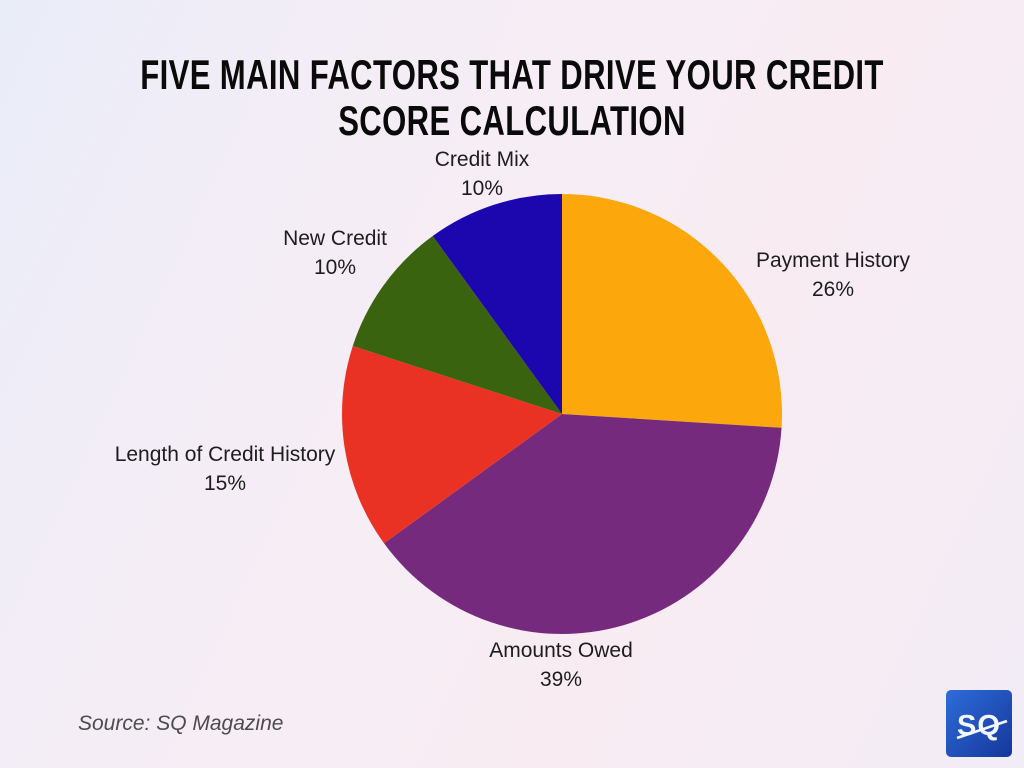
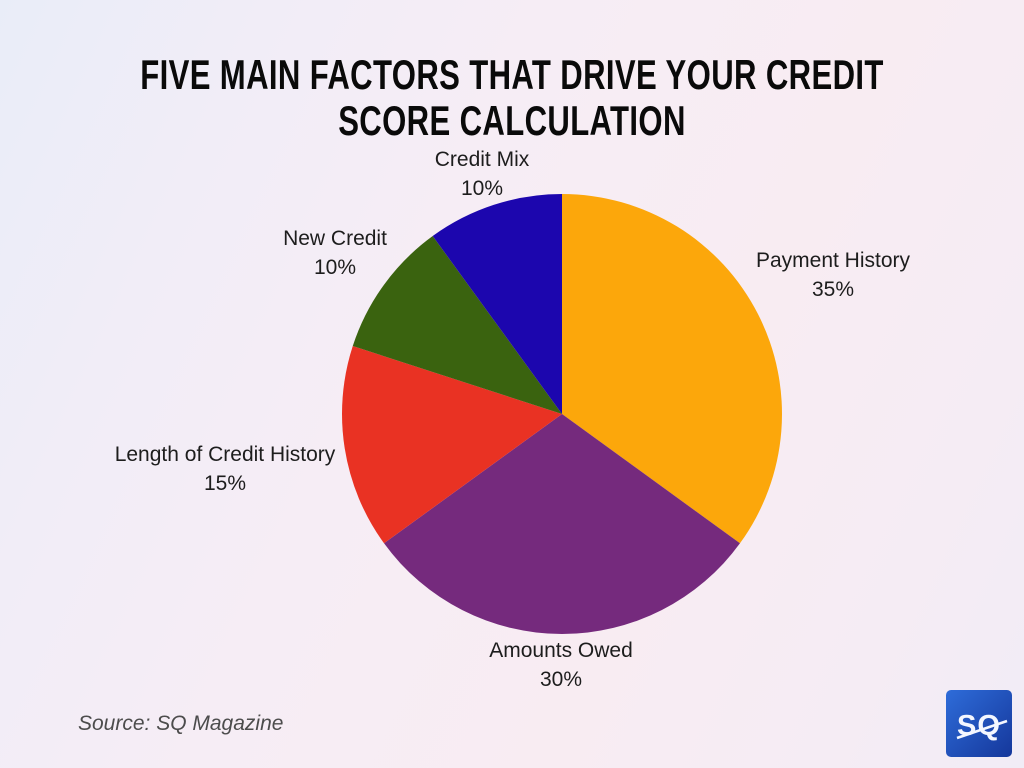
Payment History: 26% -> 35%
Amounts Owed: 39% -> 30%
